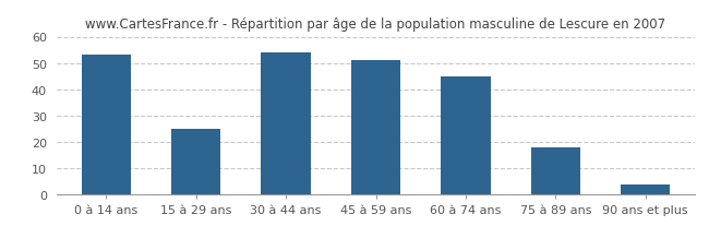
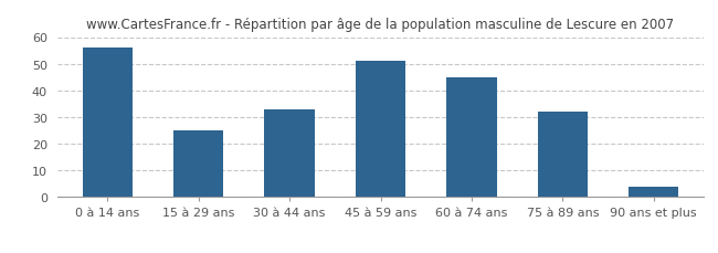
0 à 14 ans: 53 -> 56
30 à 44 ans: 54 -> 33
75 à 89 ans: 18 -> 32
